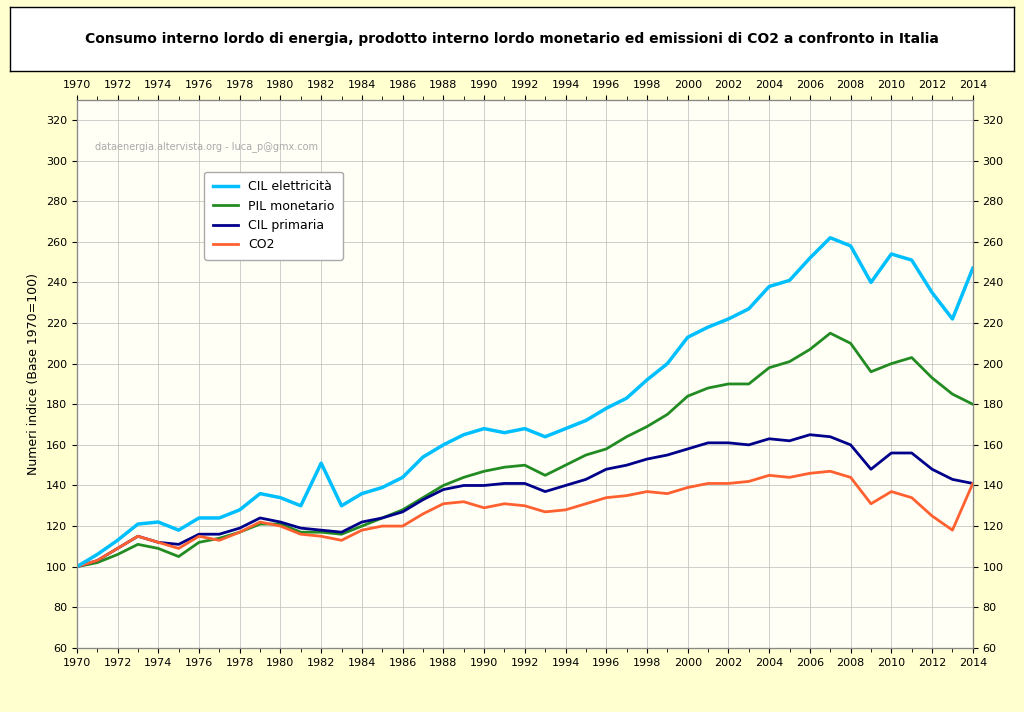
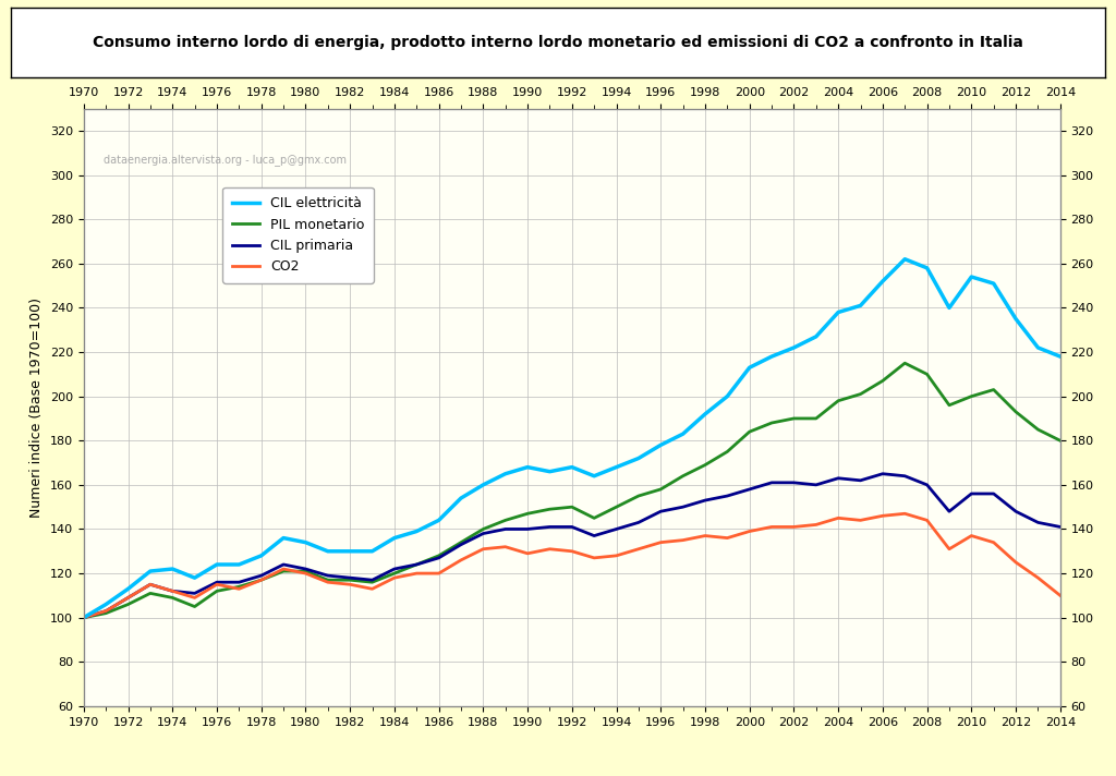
CIL elettricità/1982: 151 -> 130
CIL elettricità/2014: 247 -> 218
CO2/2014: 141 -> 110
